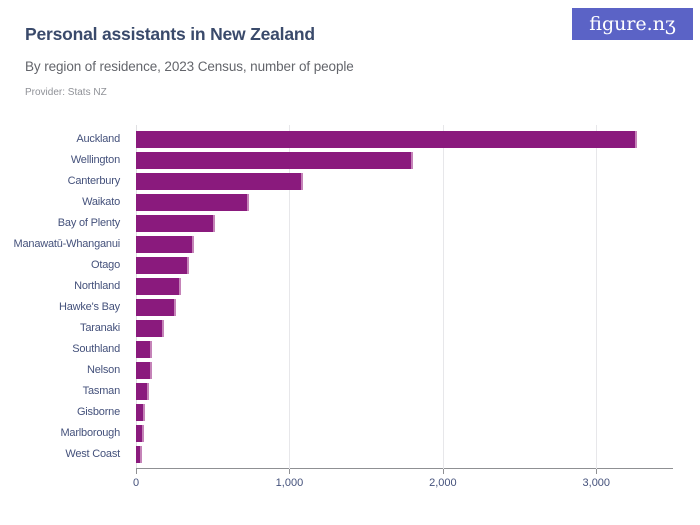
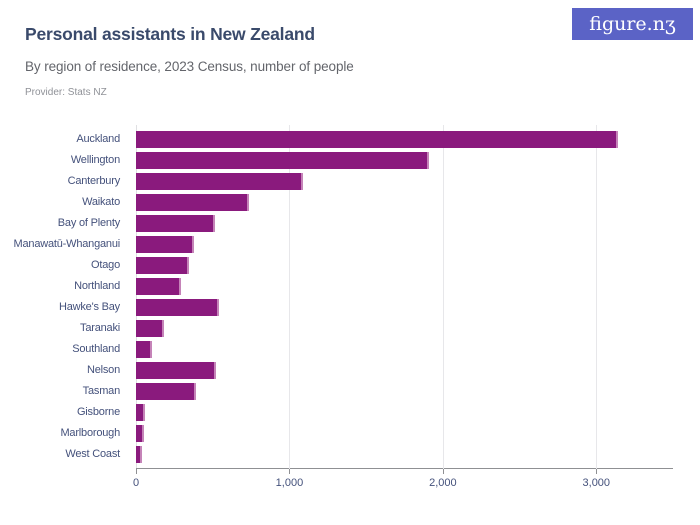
Auckland: 3270 -> 3140
Wellington: 1800 -> 1910
Hawke's Bay: 260 -> 540
Nelson: 100 -> 520
Tasman: 90 -> 390
